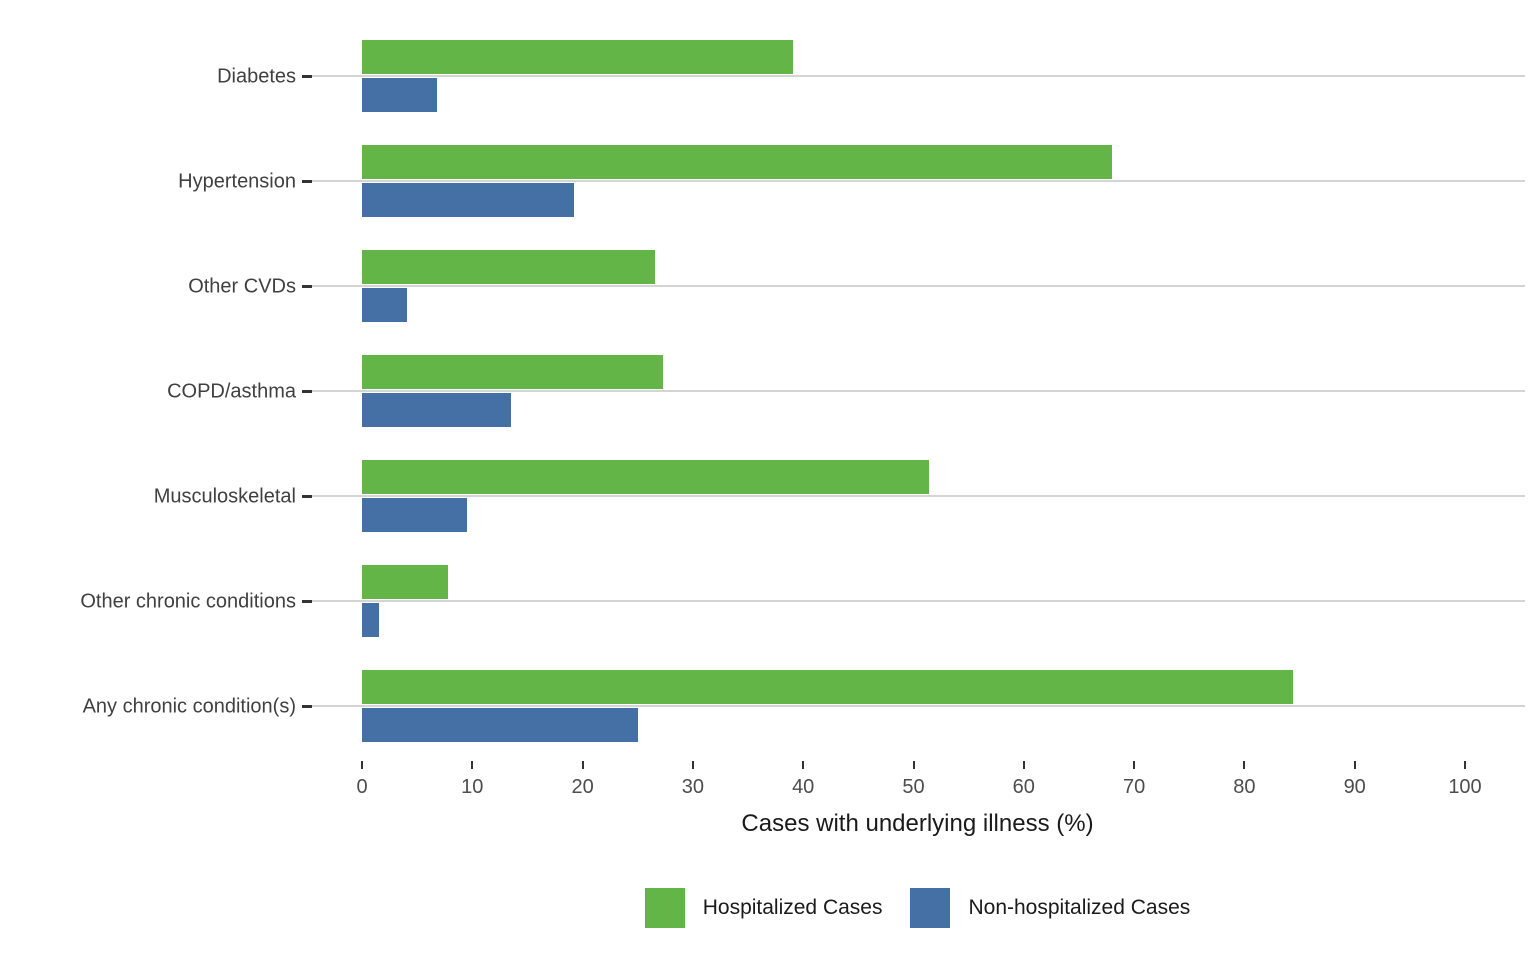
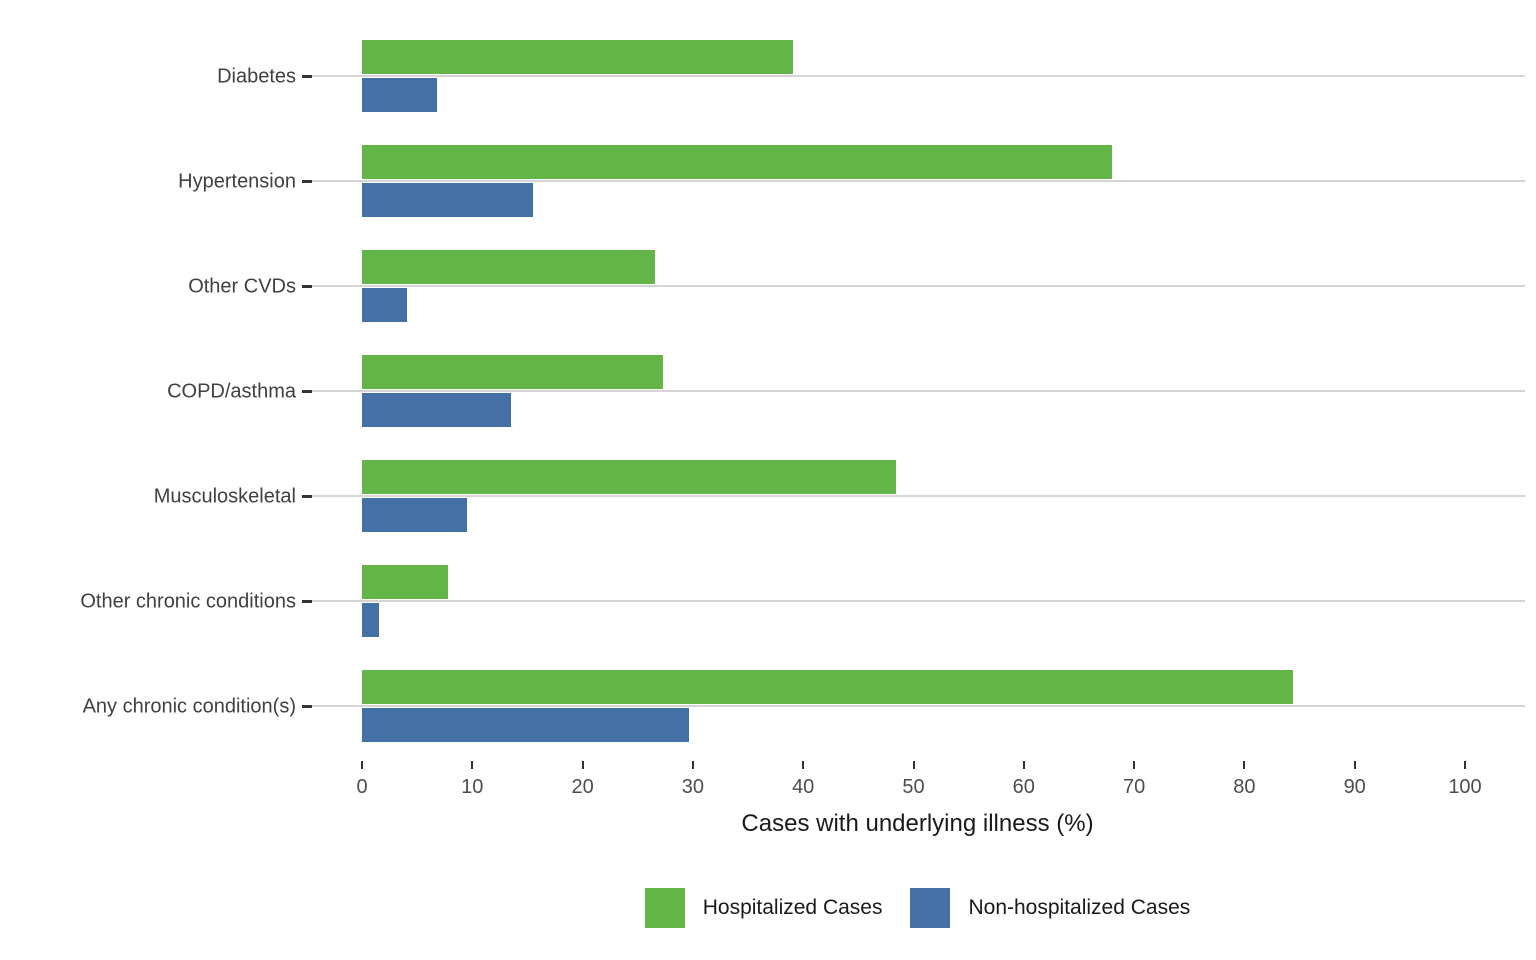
Non-hospitalized Cases/Hypertension: 19.2 -> 15.5
Hospitalized Cases/Musculoskeletal: 51.4 -> 48.4
Non-hospitalized Cases/Any chronic condition(s): 25.0 -> 29.6
